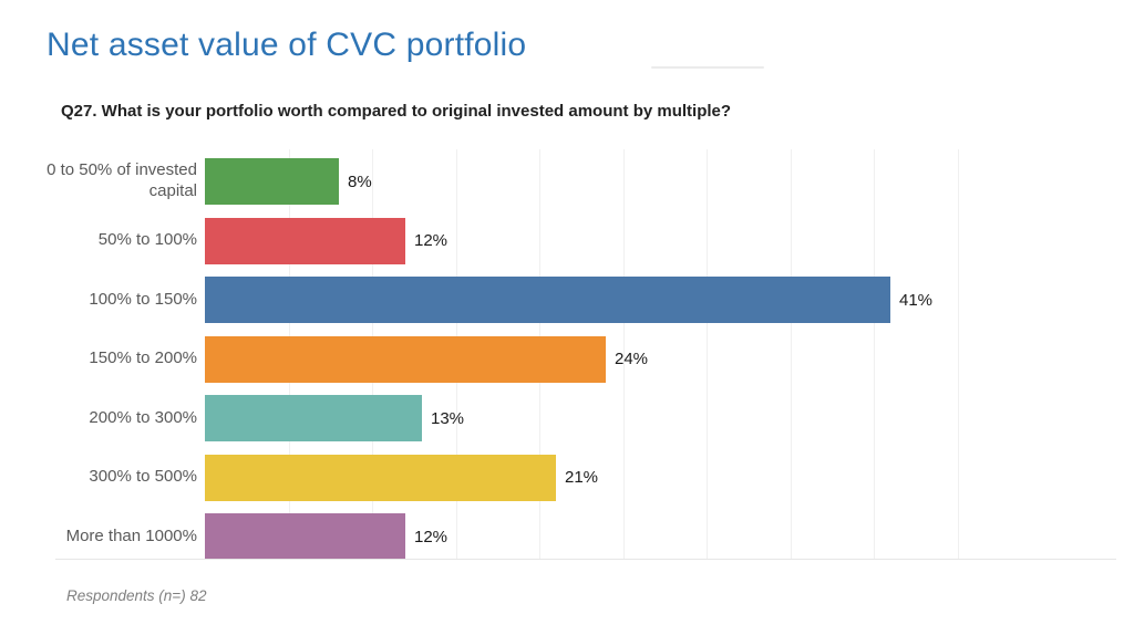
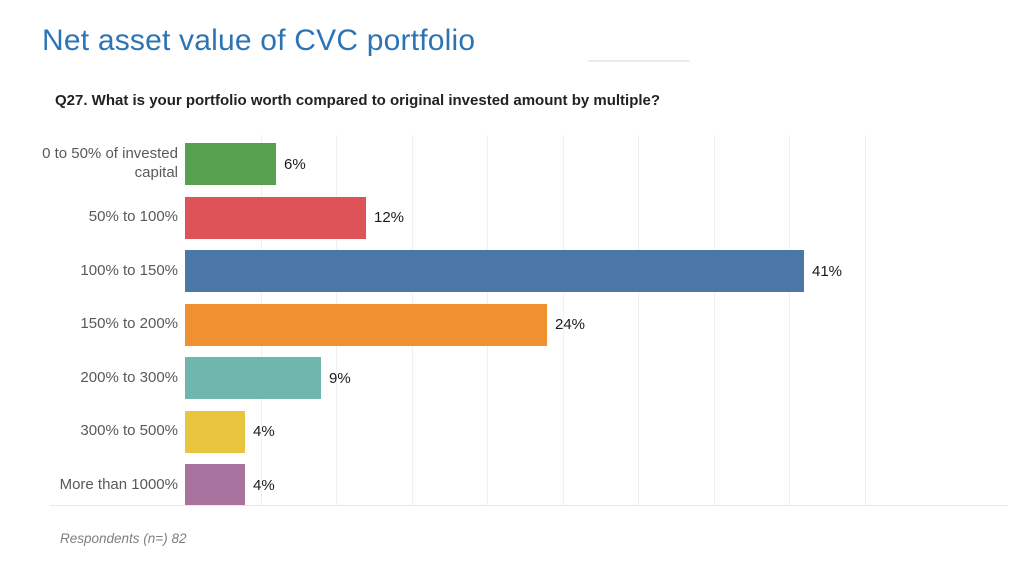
0 to 50% of invested capital: 8% -> 6%
200% to 300%: 13% -> 9%
300% to 500%: 21% -> 4%
More than 1000%: 12% -> 4%
